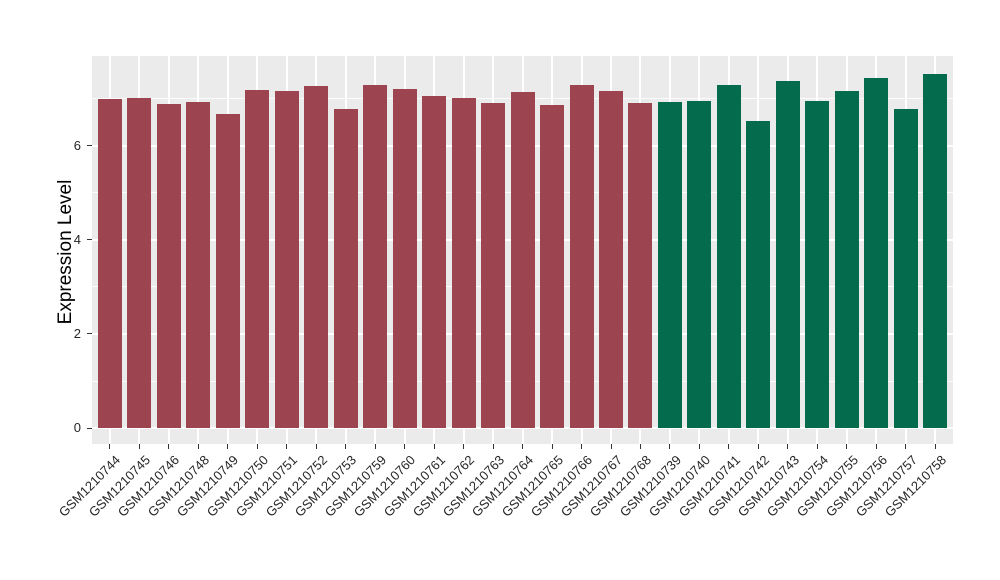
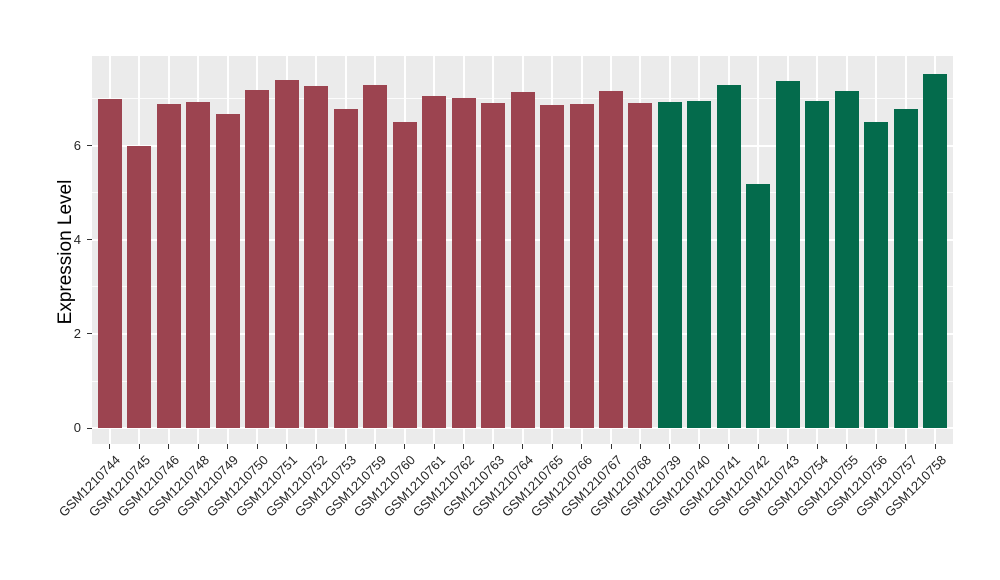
GSM1210745: 7.0 -> 6.0
GSM1210751: 7.2 -> 7.4
GSM1210760: 7.2 -> 6.5
GSM1210766: 7.3 -> 6.9
GSM1210742: 6.5 -> 5.2
GSM1210756: 7.4 -> 6.5
